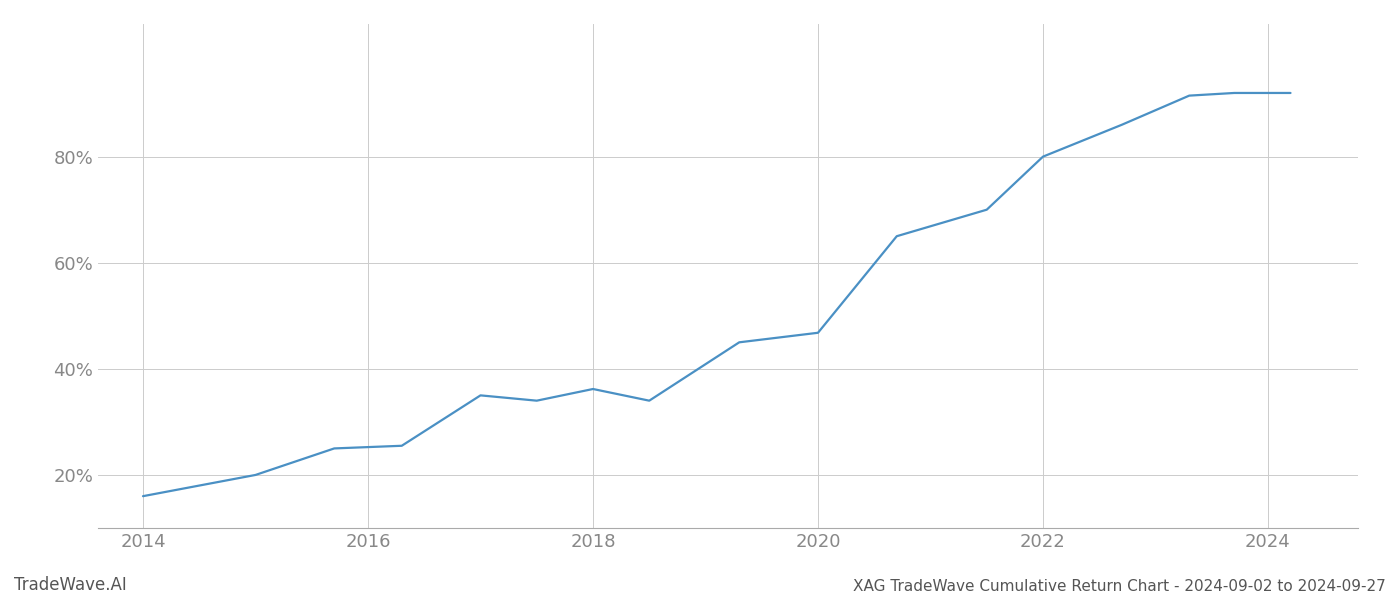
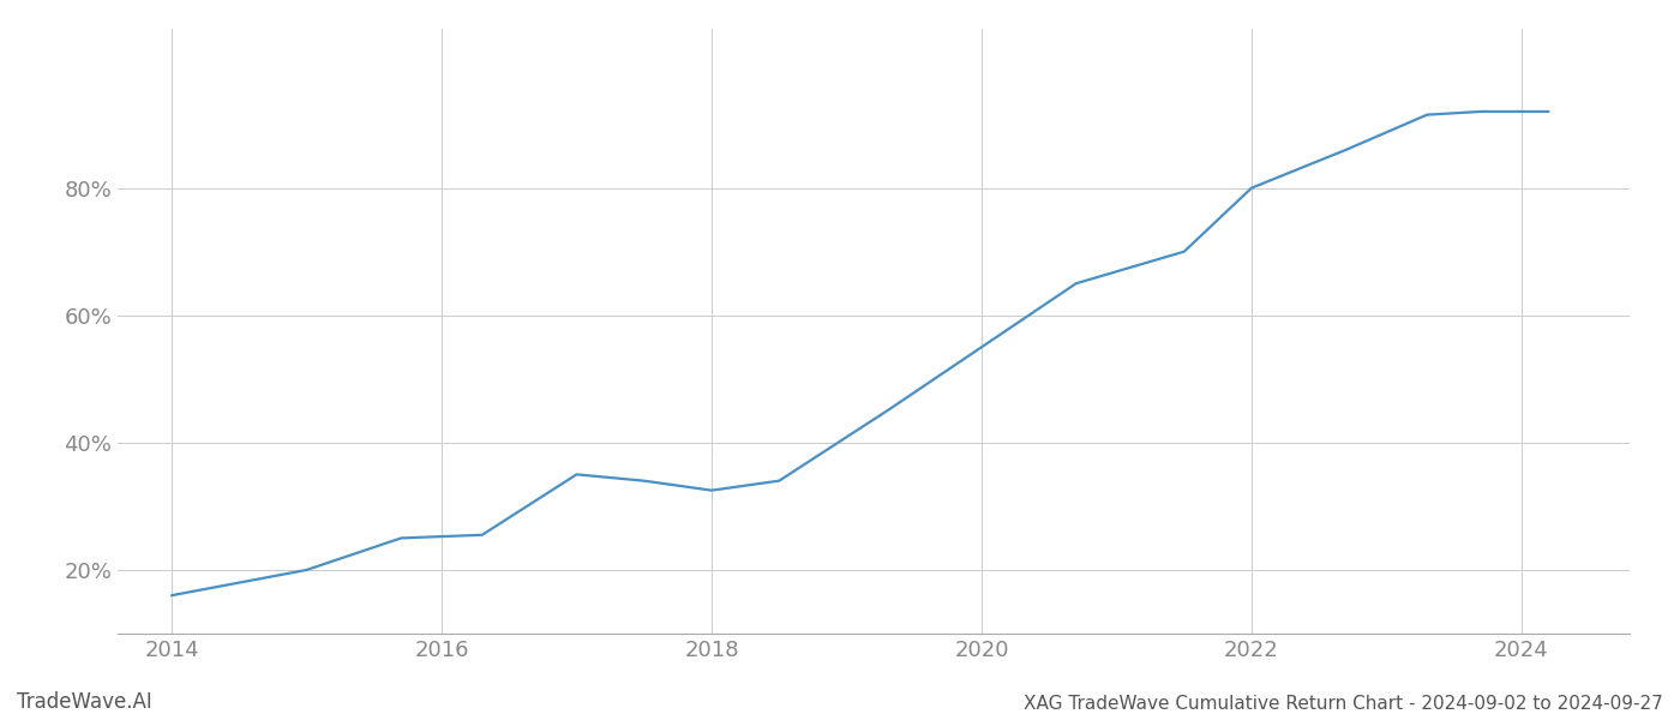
2018: 36.2% -> 32.5%
2020: 46.8% -> 55.0%
